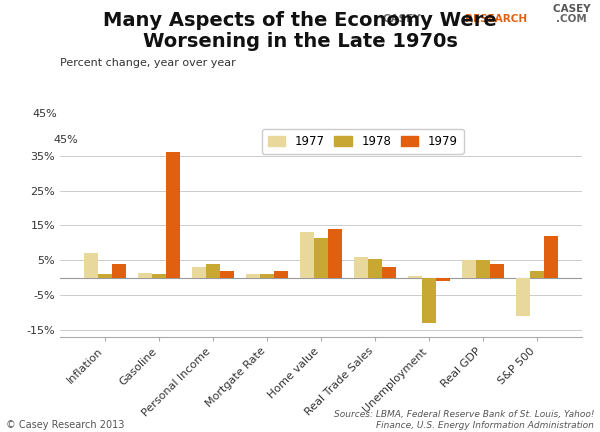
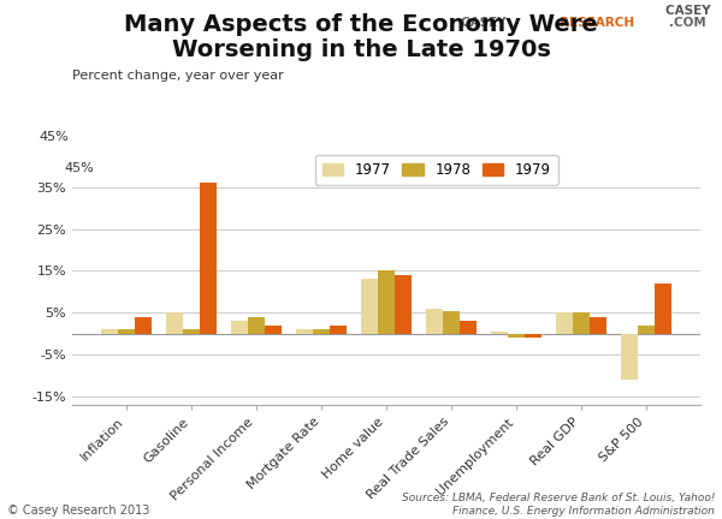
1977/Inflation: 7.0% -> 1.0%
1977/Gasoline: 1.5% -> 5.0%
1978/Home value: 11.5% -> 15.0%
1978/Unemployment: -13.0% -> -1.0%
